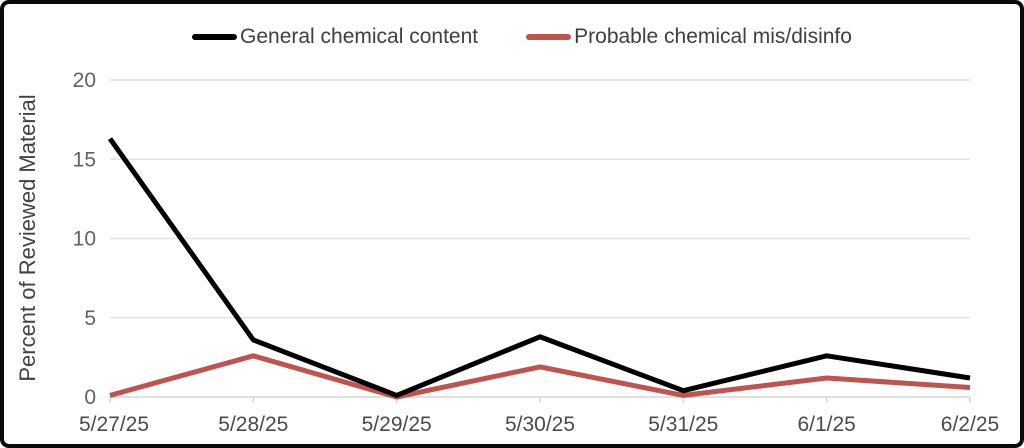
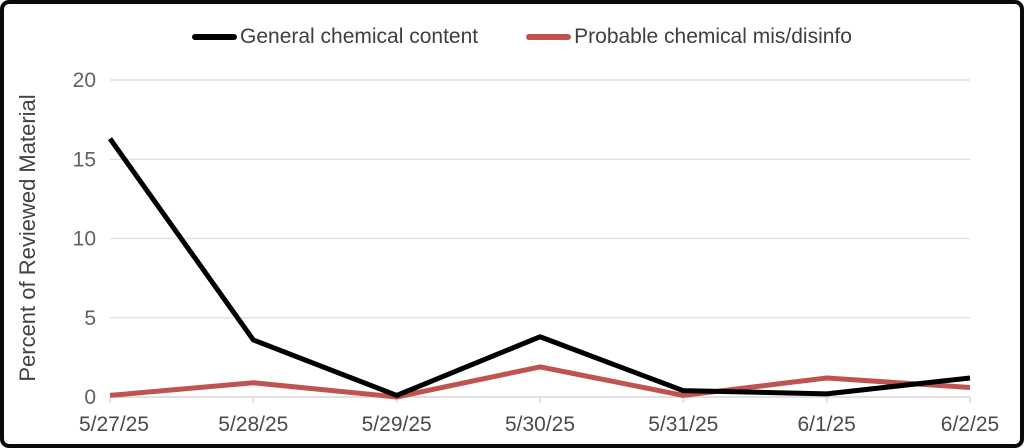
Probable chemical mis/disinfo/5/28/25: 2.6 -> 0.9
General chemical content/6/1/25: 2.6 -> 0.2
